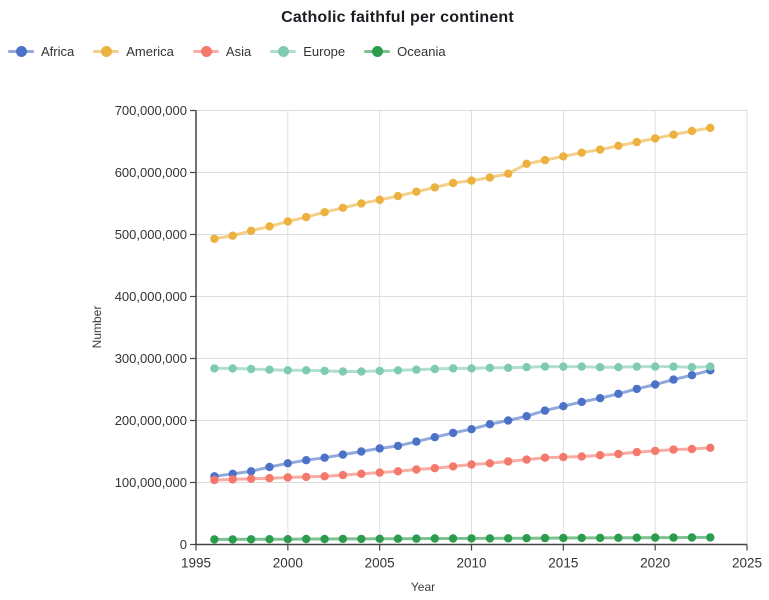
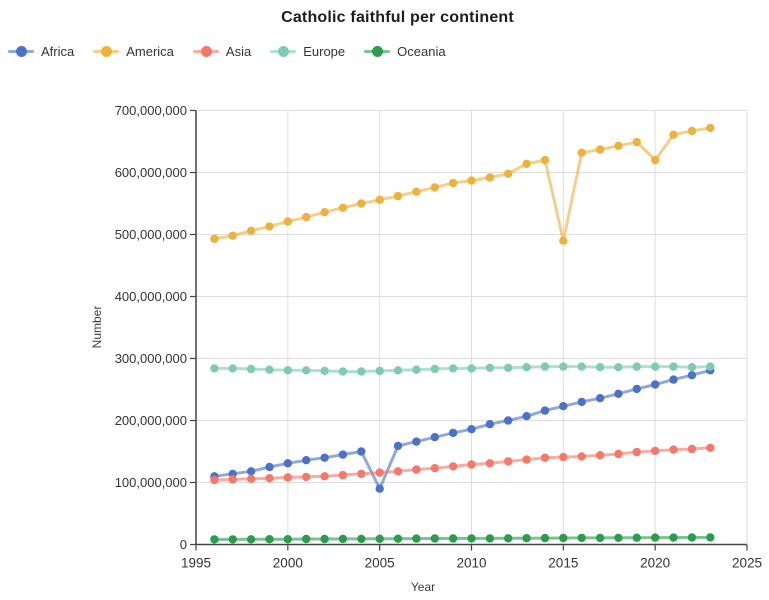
Africa/2005: 160000000 -> 90000000
America/2015: 630000000 -> 490000000
America/2020: 660000000 -> 620000000
